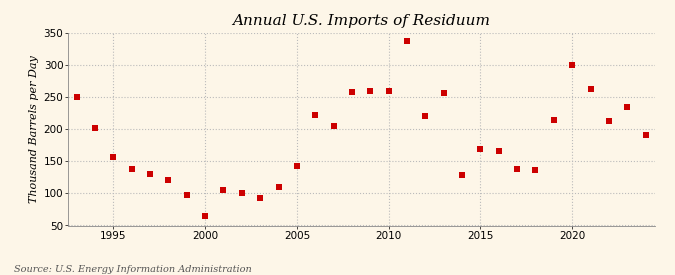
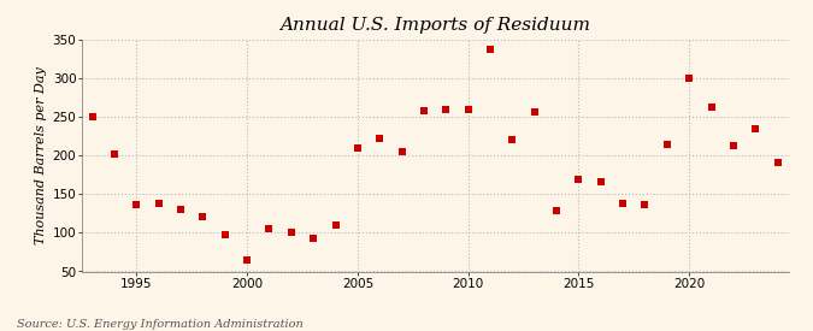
1995: 157 -> 136
2005: 143 -> 210
